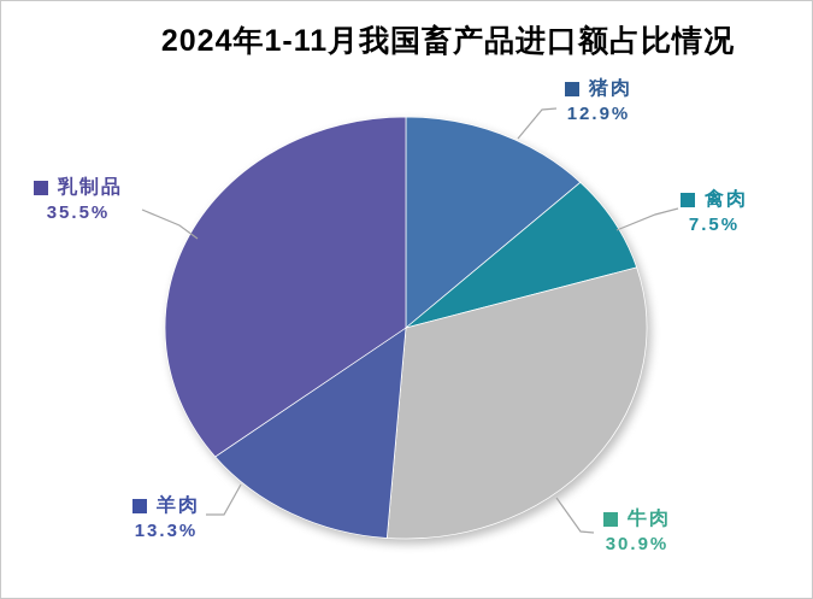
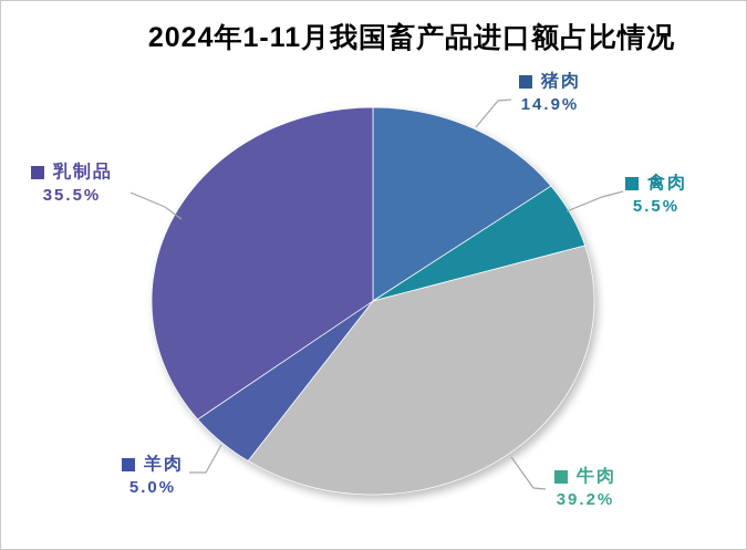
猪肉: 12.9% -> 14.9%
禽肉: 7.5% -> 5.5%
牛肉: 30.9% -> 39.2%
羊肉: 13.3% -> 5.0%
